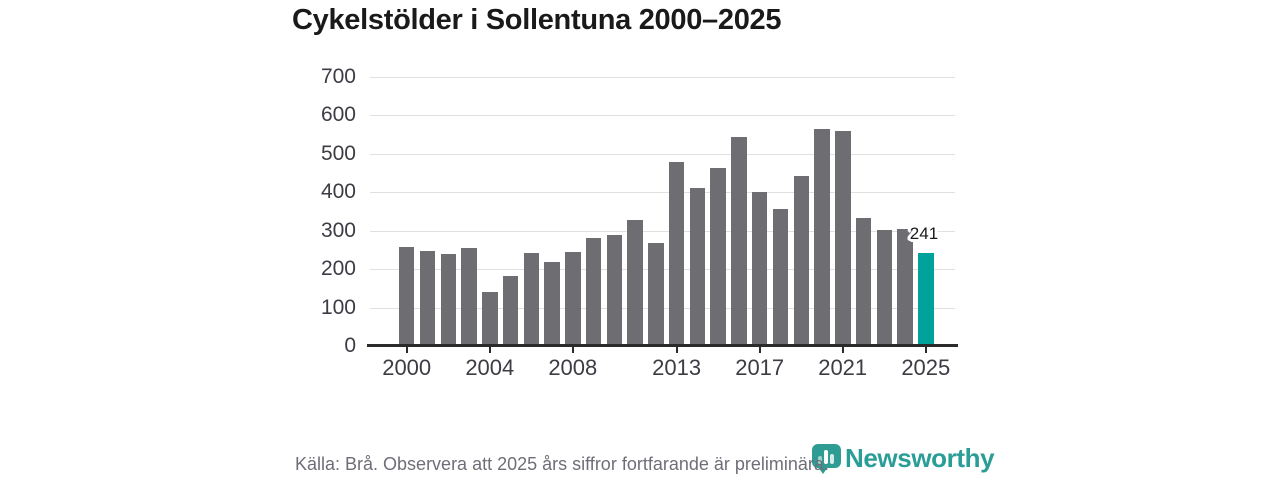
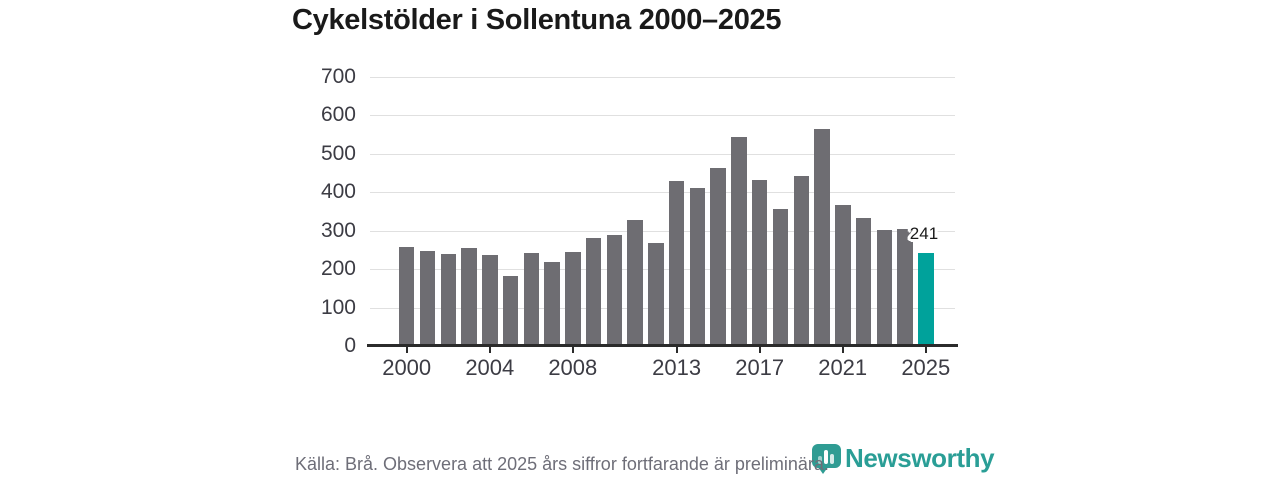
2004: 140 -> 240
2013: 480 -> 430
2017: 400 -> 430
2021: 560 -> 370
